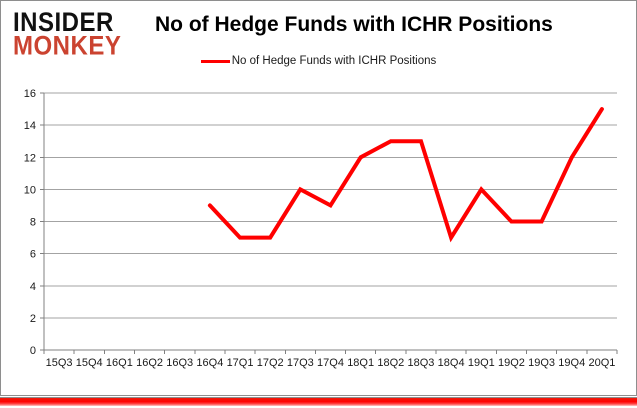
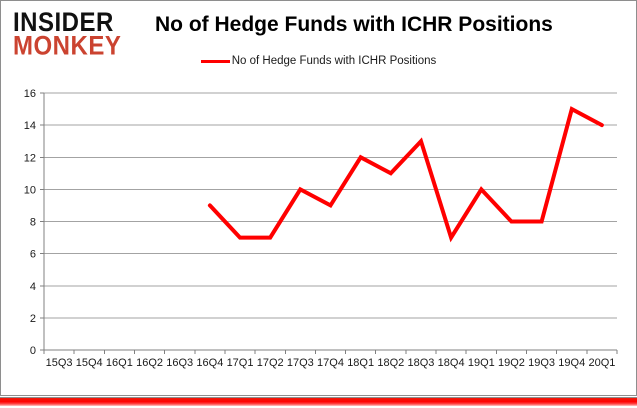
18Q2: 13 -> 11
19Q4: 12 -> 15
20Q1: 15 -> 14
